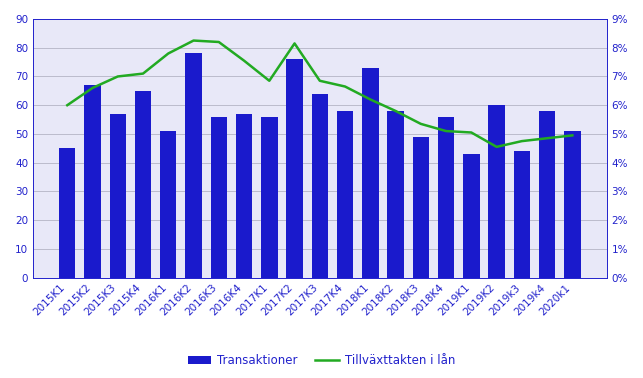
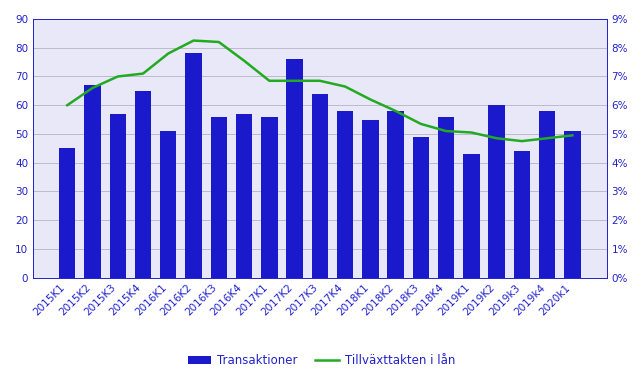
Tillväxttakten i lån/2017K2: 8.15% -> 6.85%
Transaktioner/2018K1: 73 -> 55
Tillväxttakten i lån/2019K2: 4.55% -> 4.85%
